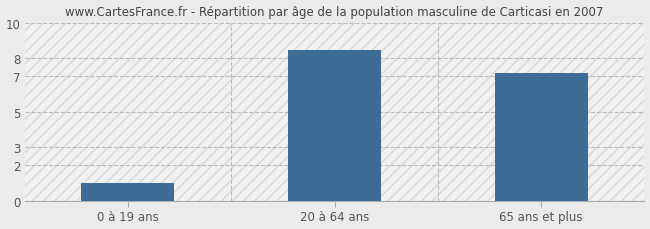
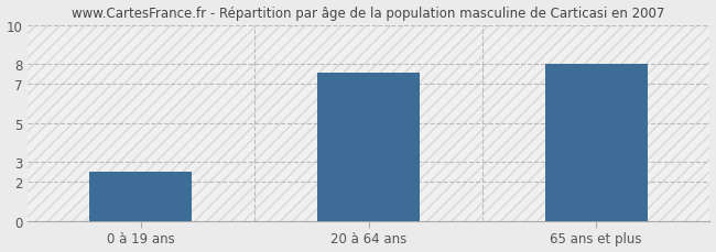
0 à 19 ans: 1.0 -> 2.5
20 à 64 ans: 8.5 -> 7.6
65 ans et plus: 7.2 -> 8.0
